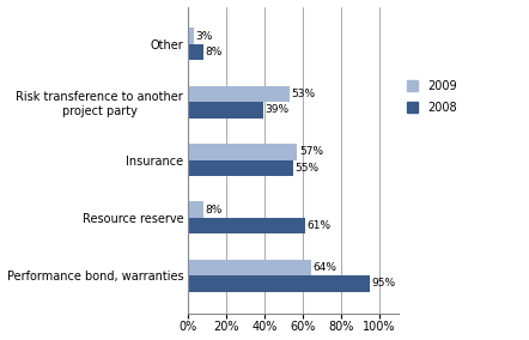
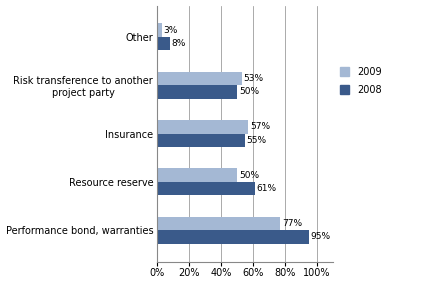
2008/Risk transference to another project party: 39% -> 50%
2009/Resource reserve: 8% -> 50%
2009/Performance bond, warranties: 64% -> 77%
